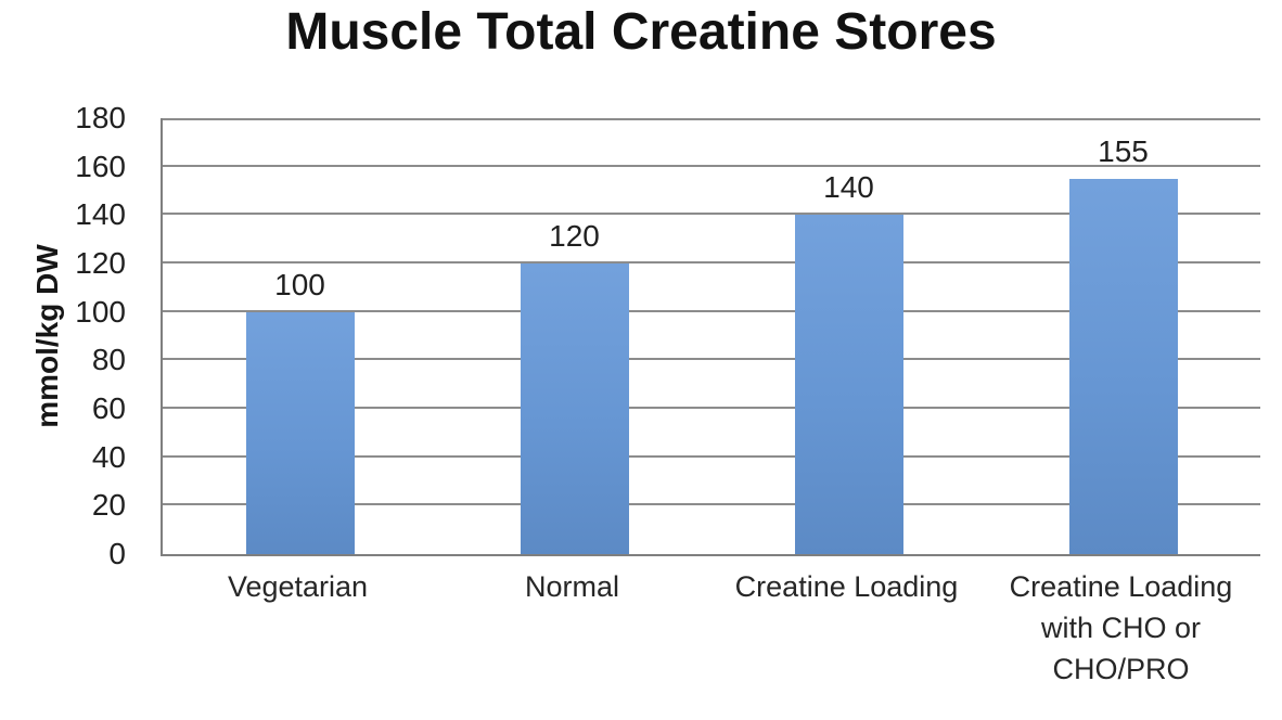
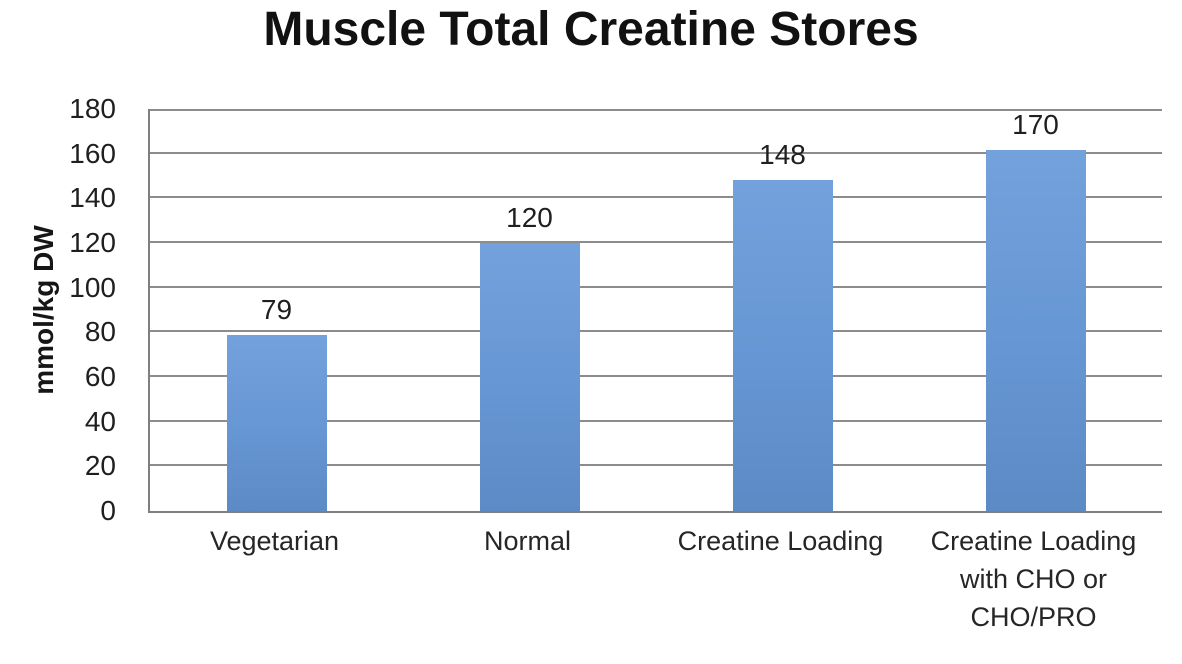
Vegetarian: 100 -> 79
Creatine Loading: 140 -> 148
Creatine Loading with CHO or CHO/PRO: 155 -> 170
